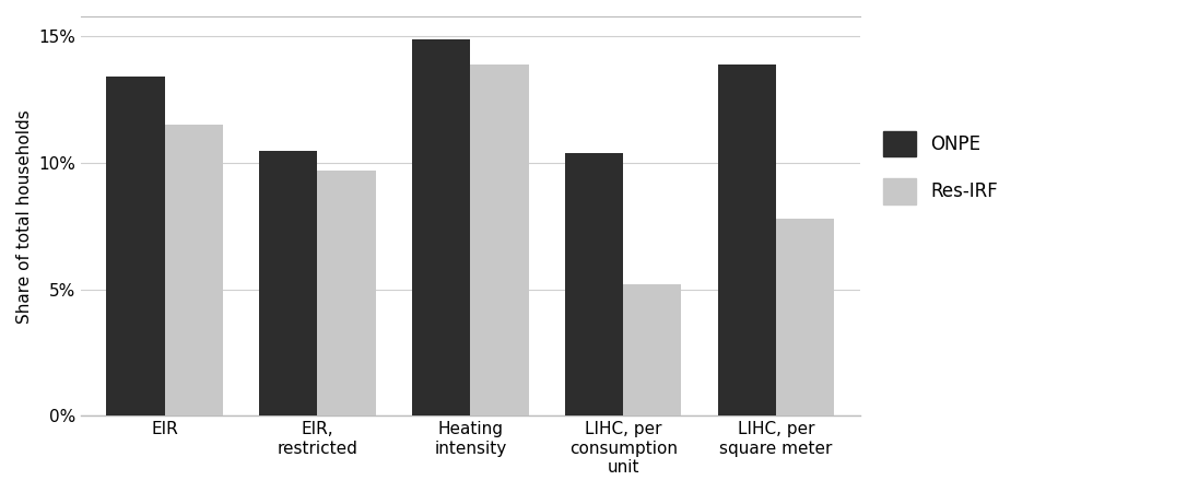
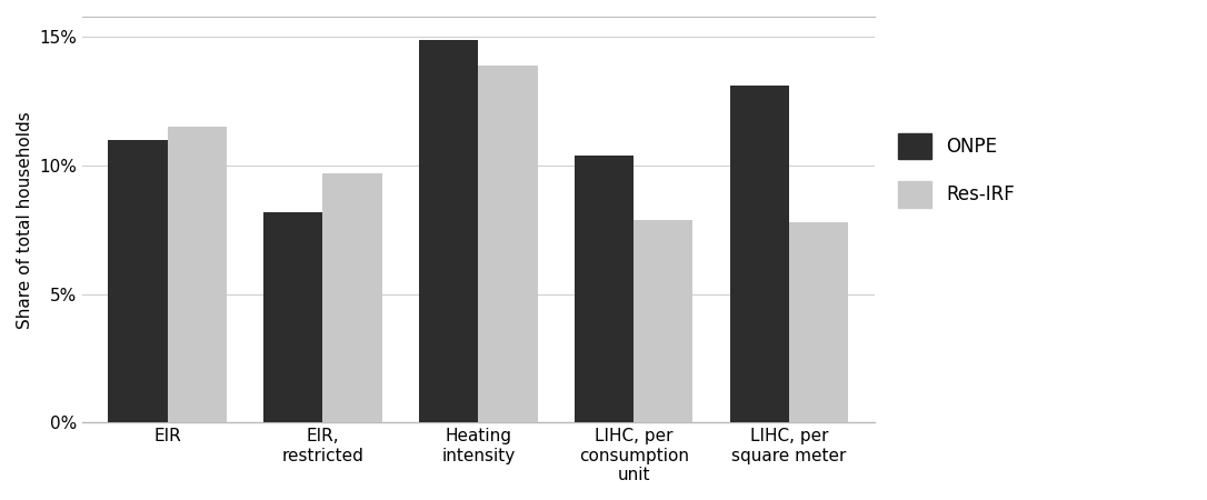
ONPE/EIR: 13.4% -> 11.0%
ONPE/EIR, restricted: 10.5% -> 8.2%
Res-IRF/LIHC, per consumption unit: 5.2% -> 7.9%
ONPE/LIHC, per square meter: 13.9% -> 13.1%
